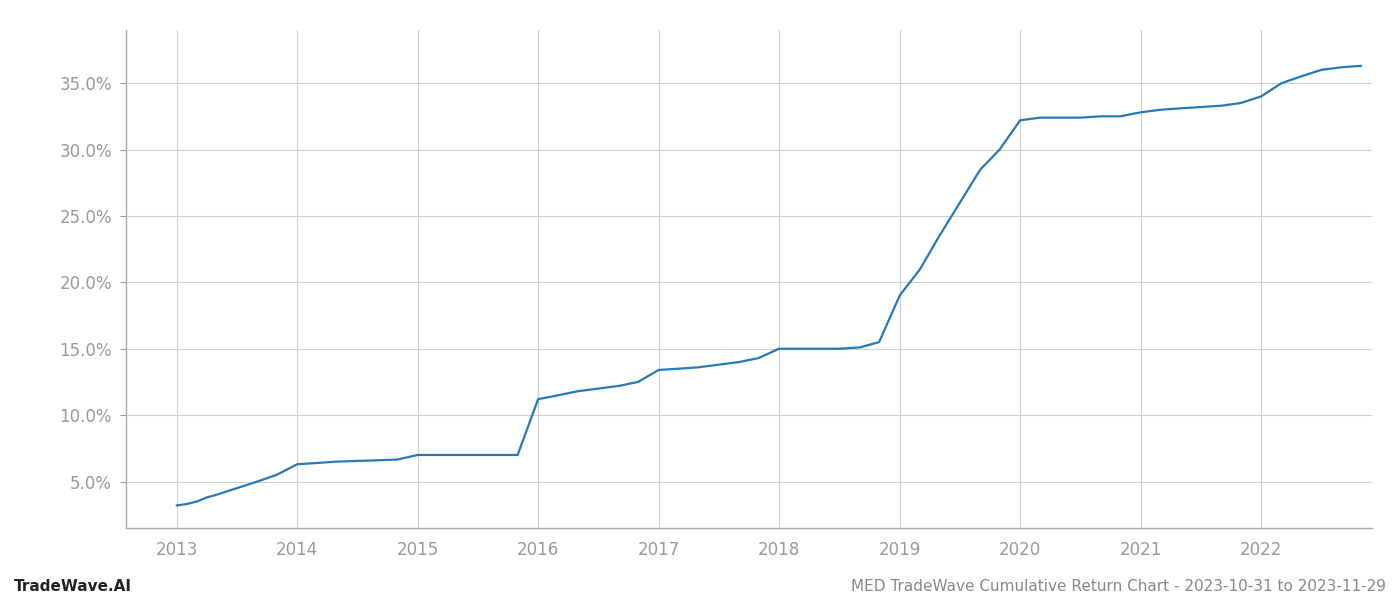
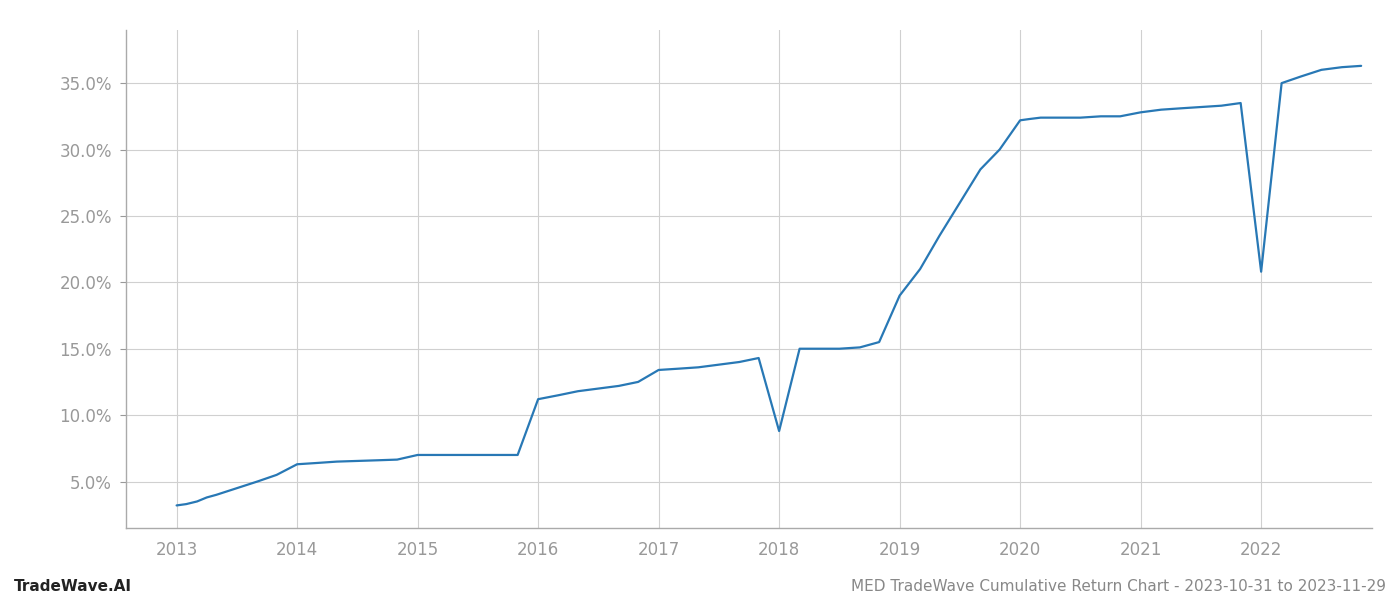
2018: 15.0% -> 8.8%
2022: 34.0% -> 20.8%
